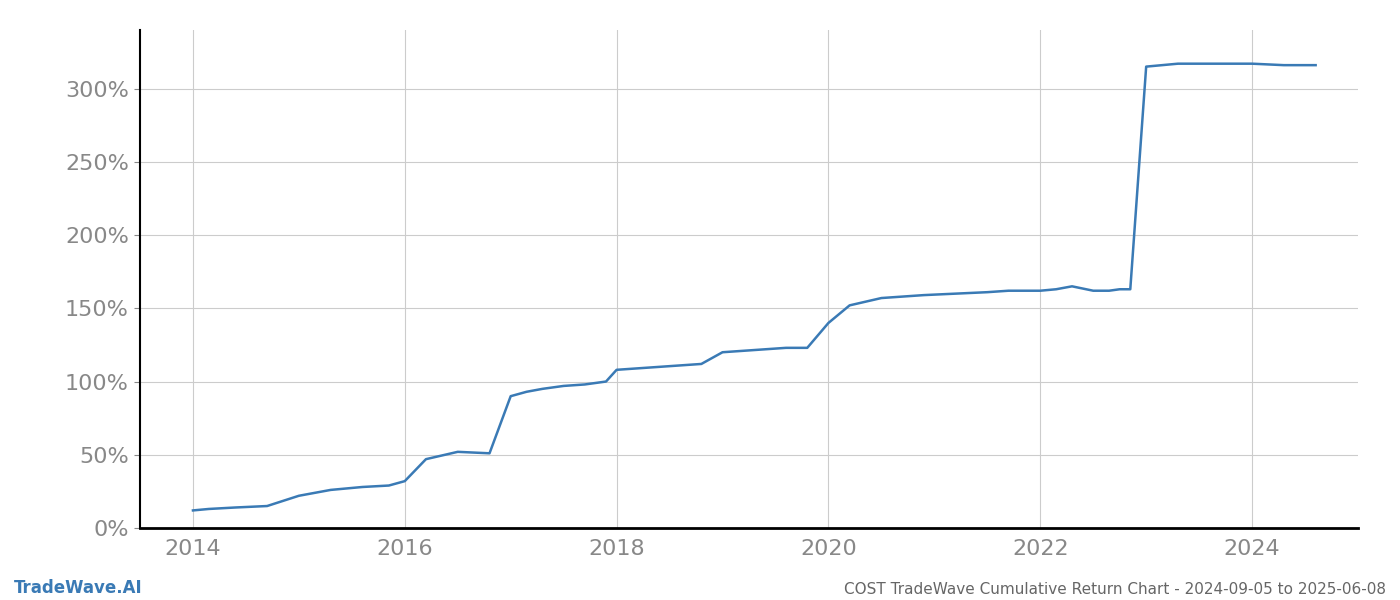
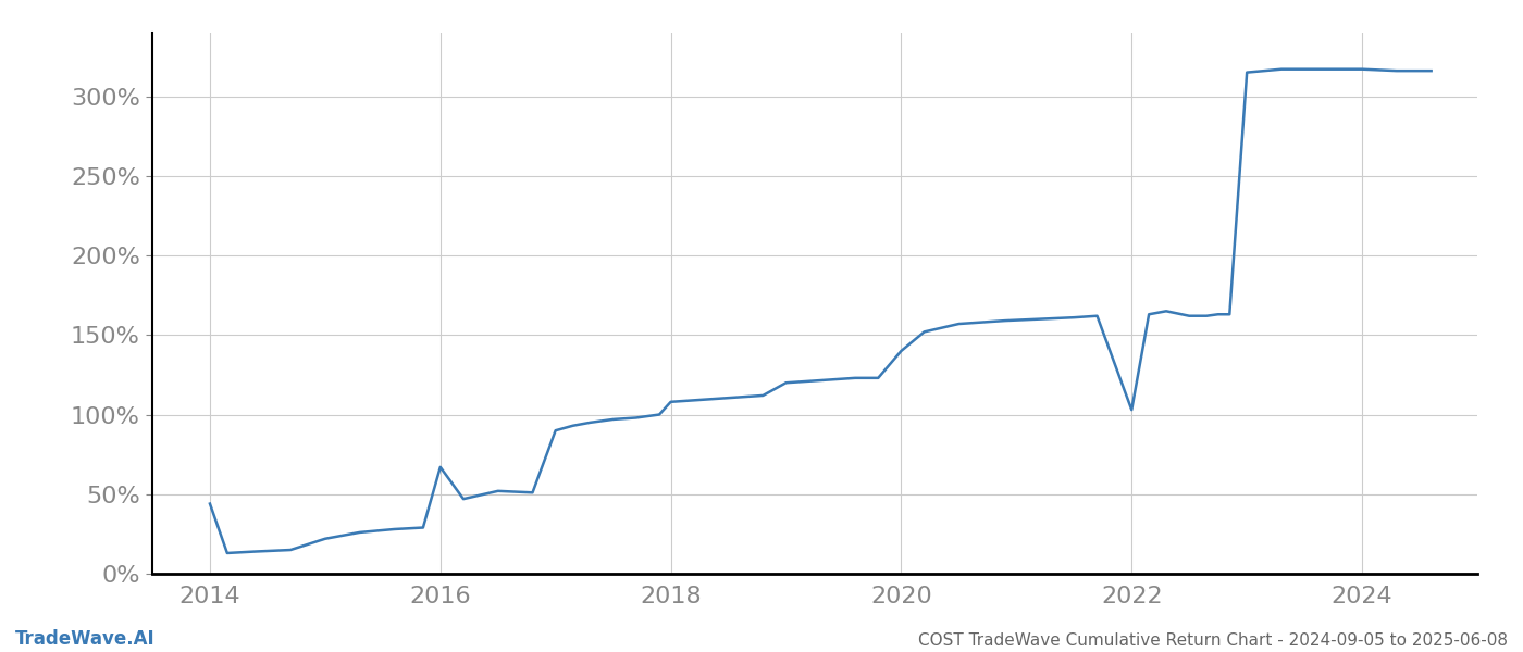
2014: 12% -> 44%
2016: 32% -> 67%
2022: 162% -> 103%
